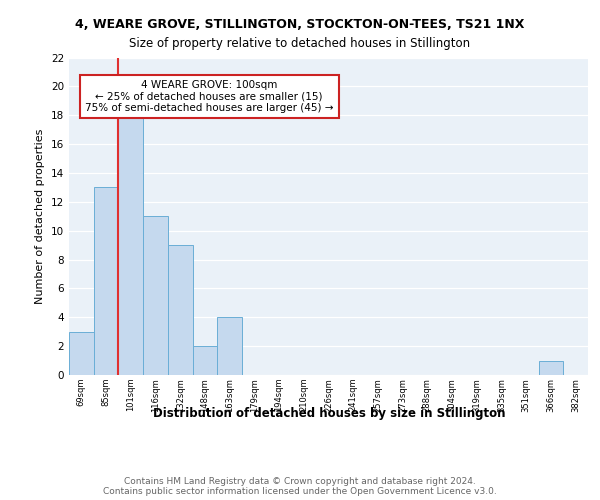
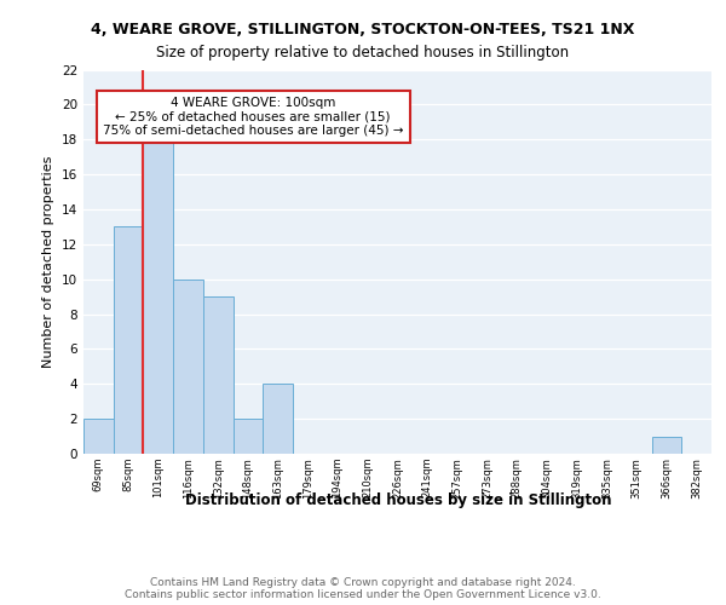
69sqm: 3 -> 2
116sqm: 11 -> 10
